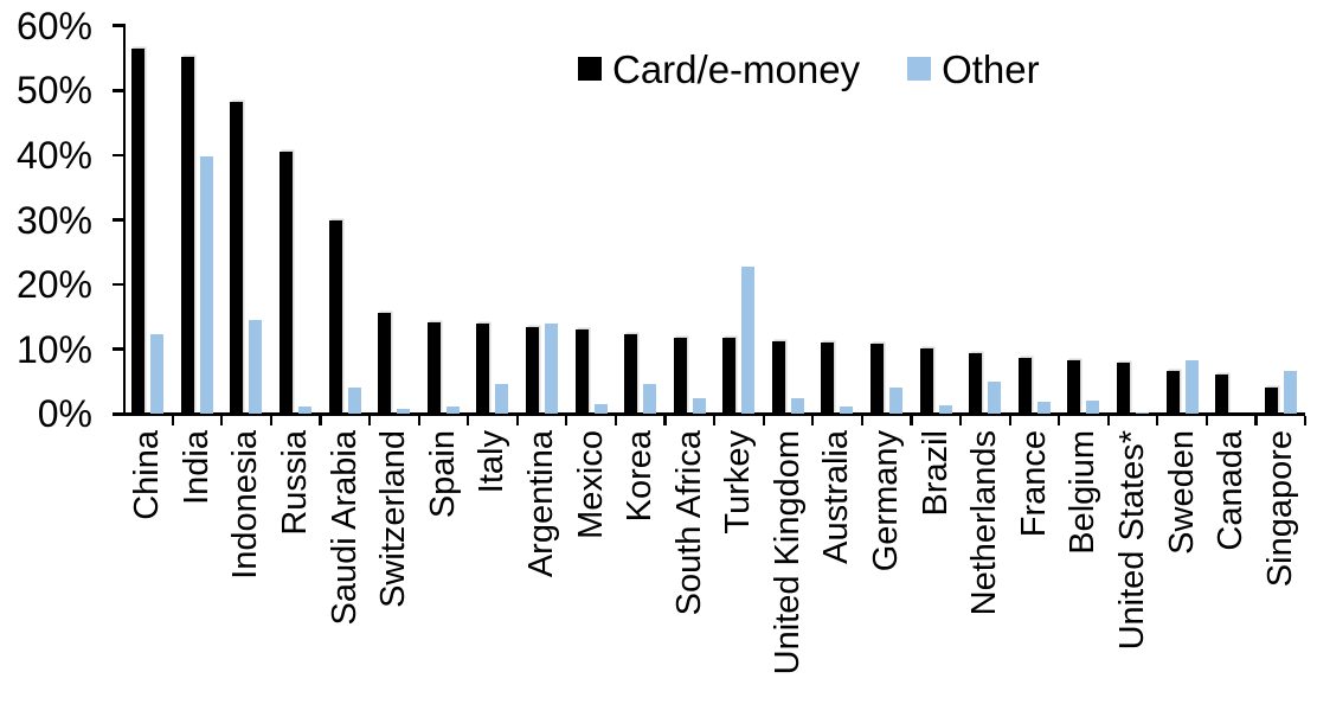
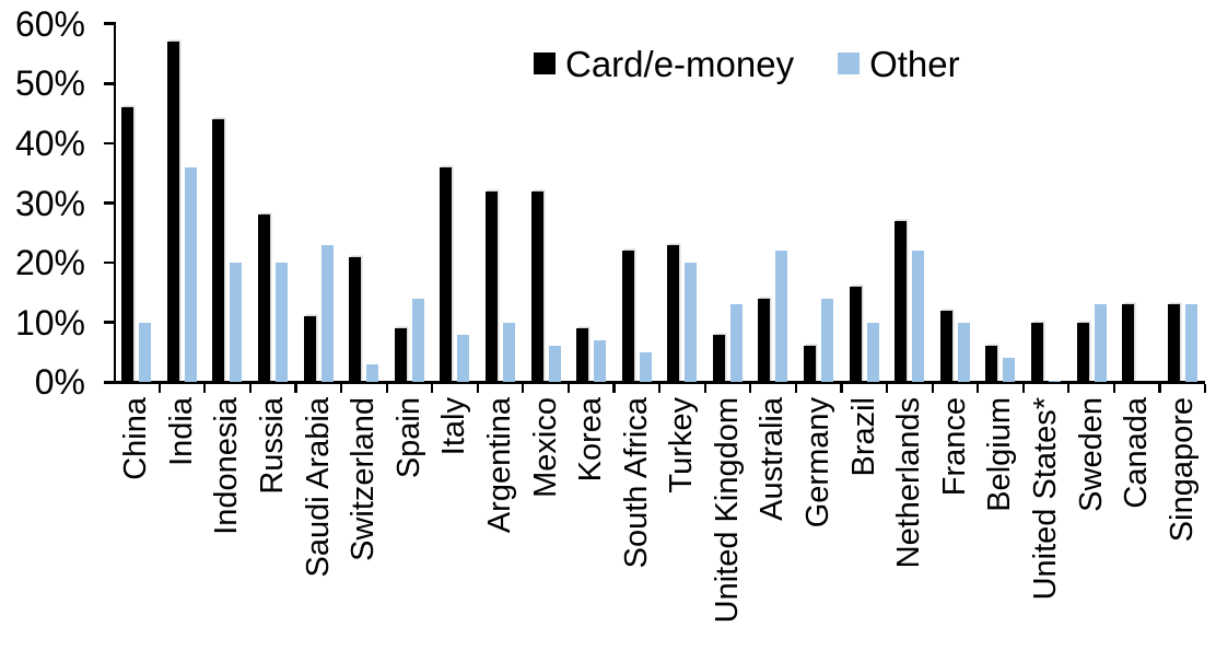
Card/e-money/China: 56% -> 46%
Other/China: 12% -> 10%
Card/e-money/India: 55% -> 57%
Other/India: 40% -> 36%
Card/e-money/Indonesia: 48% -> 44%
Other/Indonesia: 14% -> 20%
Card/e-money/Russia: 40% -> 28%
Other/Russia: 1% -> 20%
Card/e-money/Saudi Arabia: 30% -> 11%
Other/Saudi Arabia: 4% -> 23%
Card/e-money/Switzerland: 16% -> 21%
Other/Switzerland: 1% -> 3%
Card/e-money/Spain: 14% -> 9%
Other/Spain: 1% -> 14%
Card/e-money/Italy: 14% -> 36%
Other/Italy: 5% -> 8%
Card/e-money/Argentina: 14% -> 32%
Other/Argentina: 14% -> 10%
Card/e-money/Mexico: 13% -> 32%
Other/Mexico: 2% -> 6%
Card/e-money/Korea: 12% -> 9%
Other/Korea: 5% -> 7%
Card/e-money/South Africa: 12% -> 22%
Other/South Africa: 2% -> 5%
Card/e-money/Turkey: 12% -> 23%
Other/Turkey: 23% -> 20%
Card/e-money/United Kingdom: 11% -> 8%
Other/United Kingdom: 2% -> 13%
Card/e-money/Australia: 11% -> 14%
Other/Australia: 1% -> 22%
Card/e-money/Germany: 11% -> 6%
Other/Germany: 4% -> 14%
Card/e-money/Brazil: 10% -> 16%
Other/Brazil: 1% -> 10%
Card/e-money/Netherlands: 9% -> 27%
Other/Netherlands: 5% -> 22%
Card/e-money/France: 9% -> 12%
Other/France: 2% -> 10%
Card/e-money/Belgium: 8% -> 6%
Other/Belgium: 2% -> 4%
Card/e-money/United States*: 8% -> 10%
Card/e-money/Sweden: 7% -> 10%
Other/Sweden: 8% -> 13%
Card/e-money/Canada: 6% -> 13%
Card/e-money/Singapore: 4% -> 13%
Other/Singapore: 7% -> 13%
